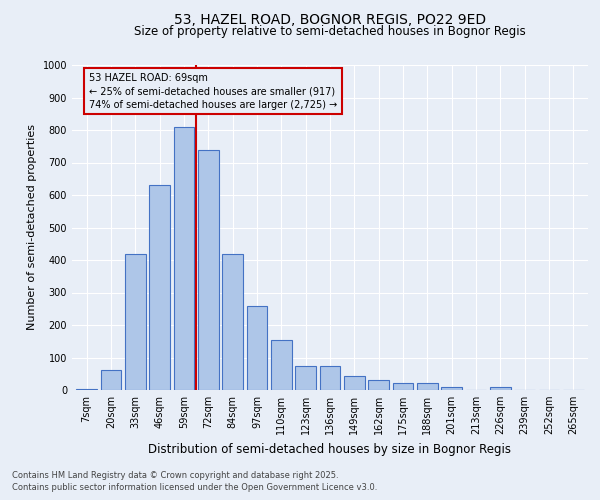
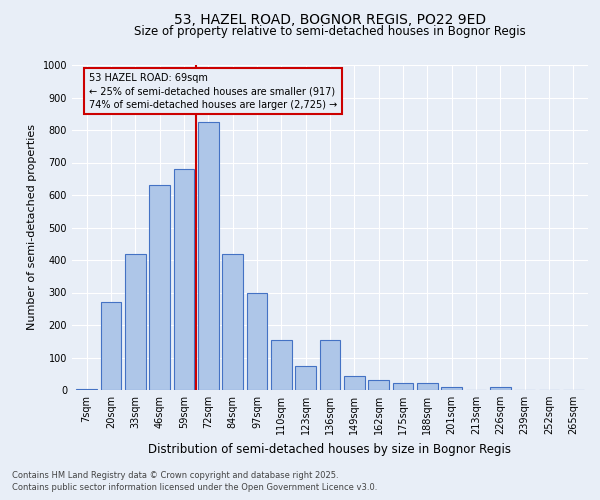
20sqm: 62 -> 270
59sqm: 810 -> 680
72sqm: 740 -> 825
97sqm: 260 -> 300
136sqm: 75 -> 155
